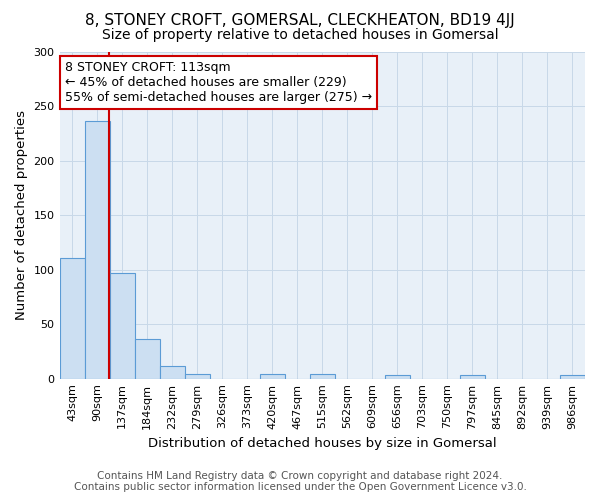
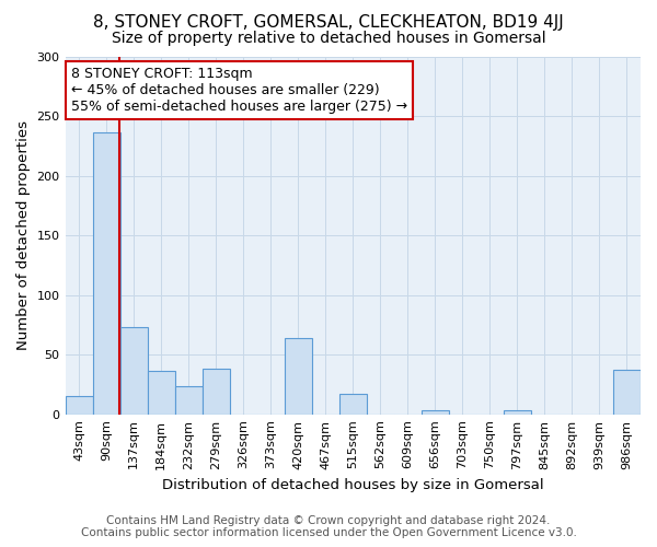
43sqm: 111 -> 15
137sqm: 97 -> 73
232sqm: 12 -> 24
279sqm: 4 -> 38
420sqm: 4 -> 64
515sqm: 4 -> 17
986sqm: 3 -> 37
